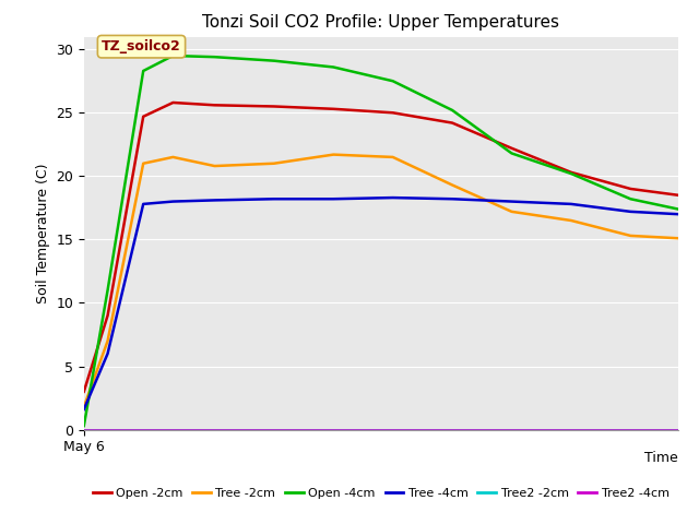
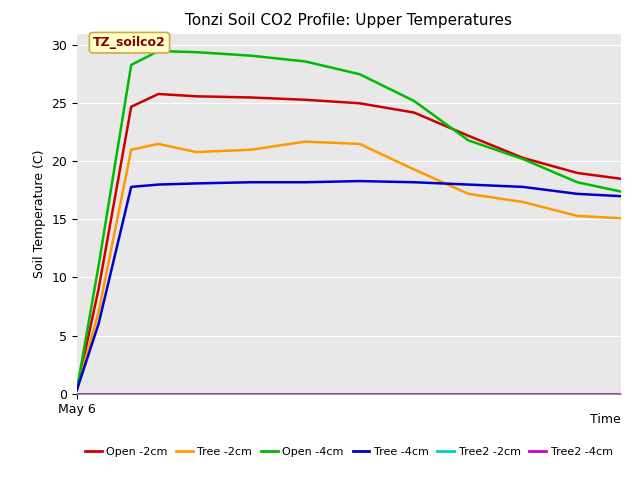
Open -2cm/May 6: 3.0 -> 0.3
Tree -2cm/May 6: 1.8 -> 0.3
Tree -4cm/May 6: 1.6 -> 0.3
